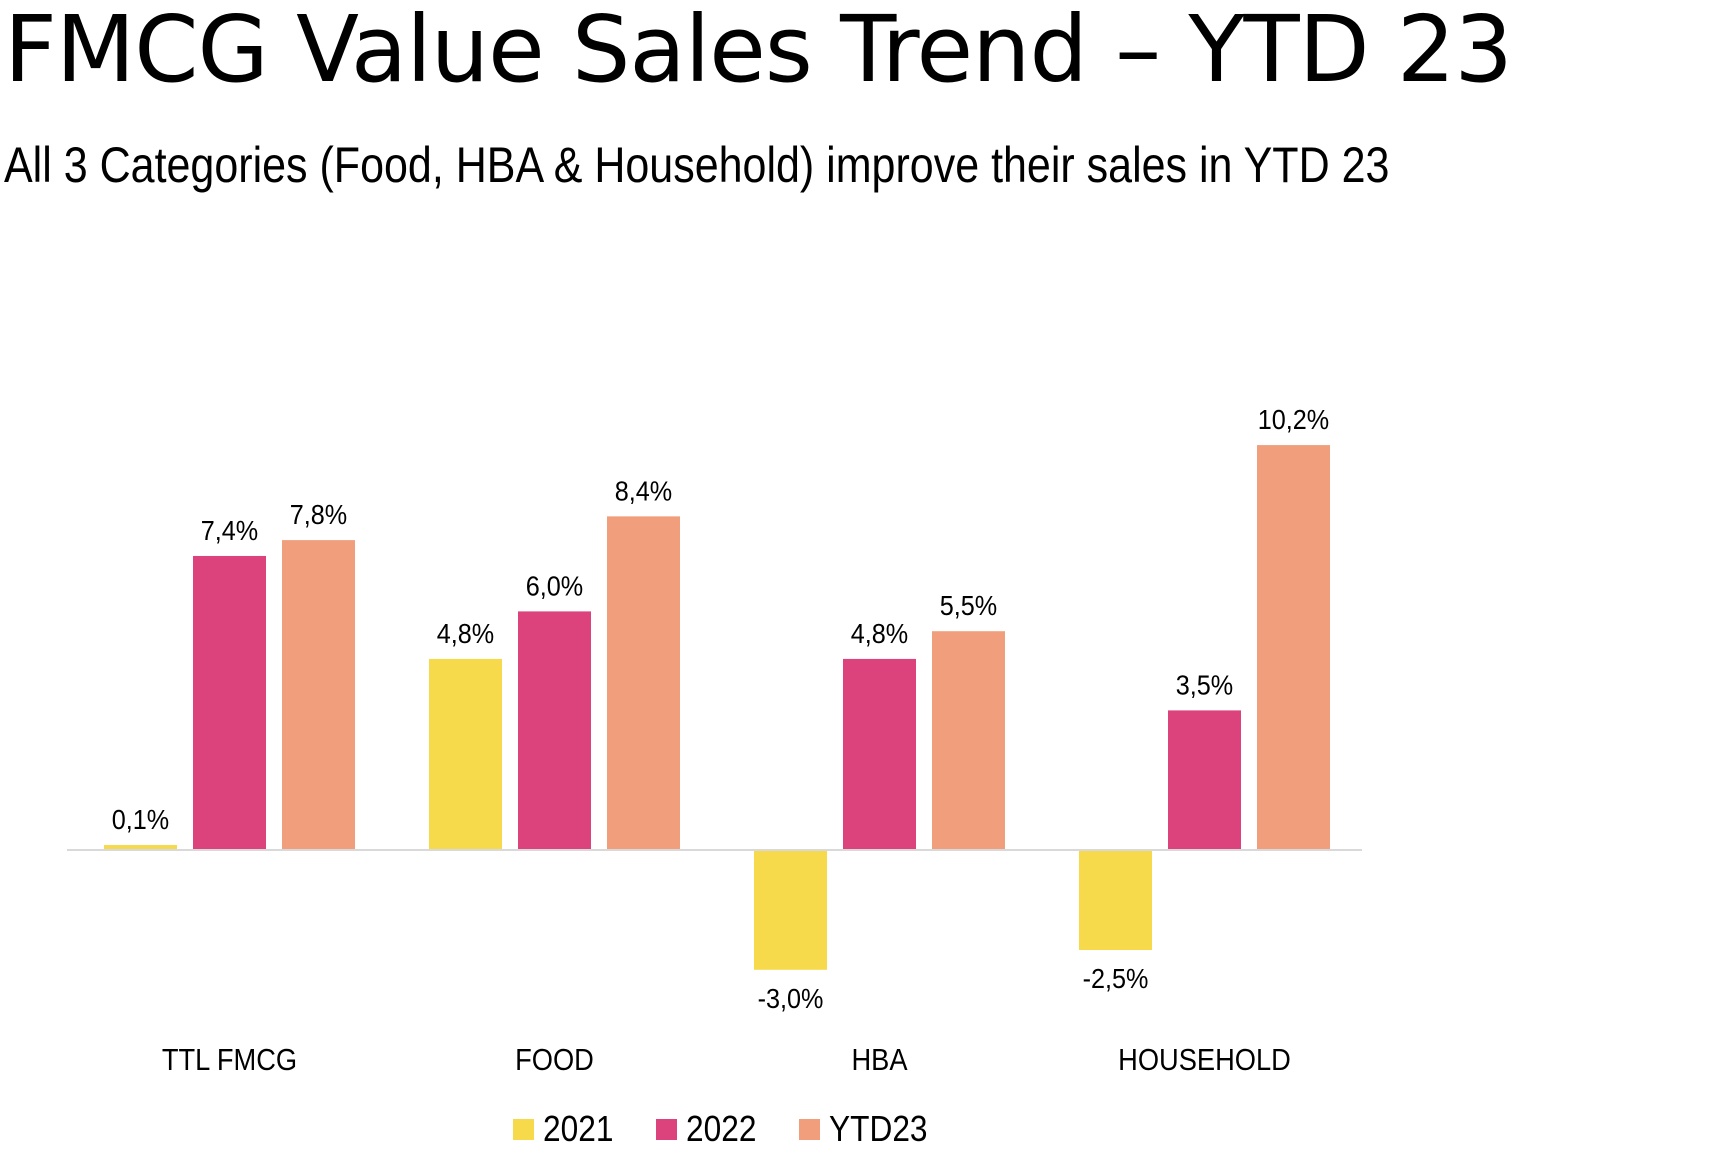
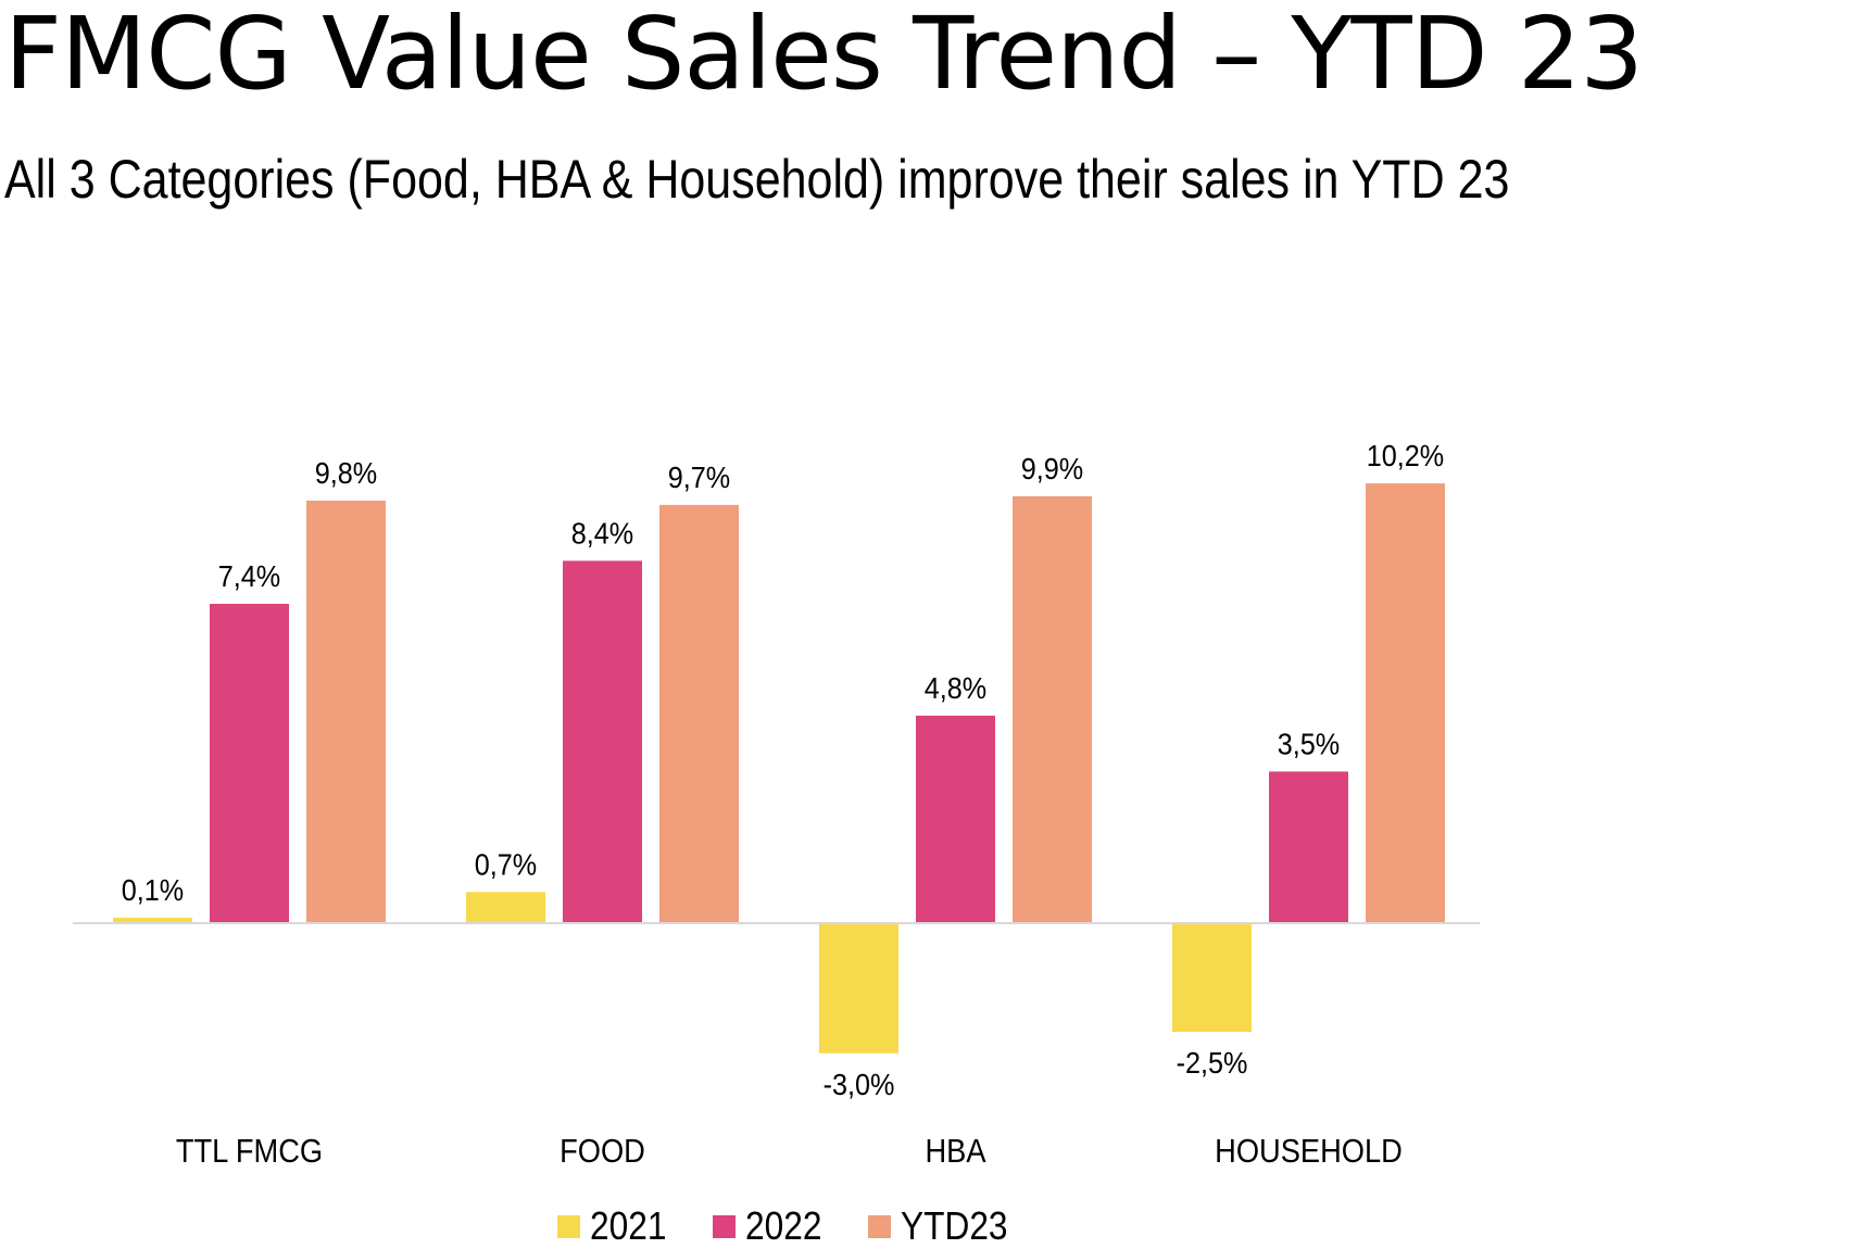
YTD23/TTL FMCG: 7,8% -> 9,8%
2021/FOOD: 4,8% -> 0,7%
2022/FOOD: 6,0% -> 8,4%
YTD23/FOOD: 8,4% -> 9,7%
YTD23/HBA: 5,5% -> 9,9%
